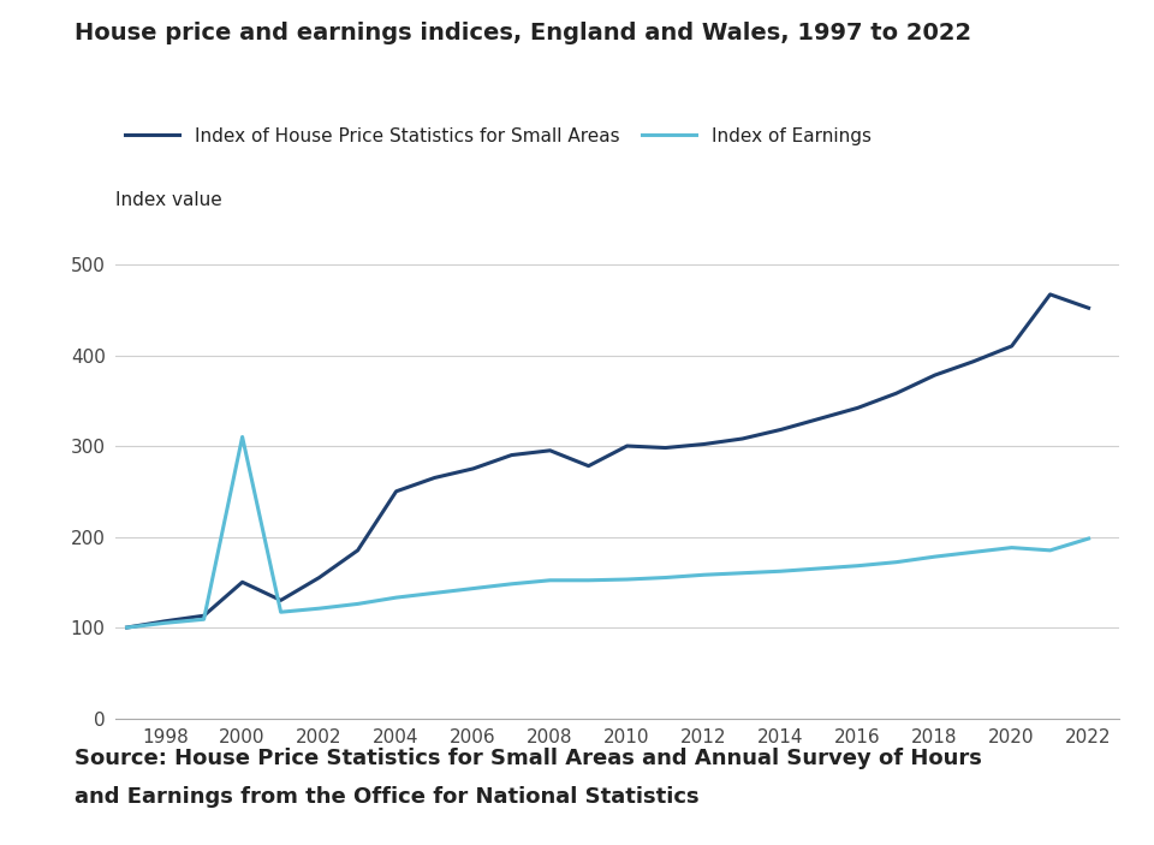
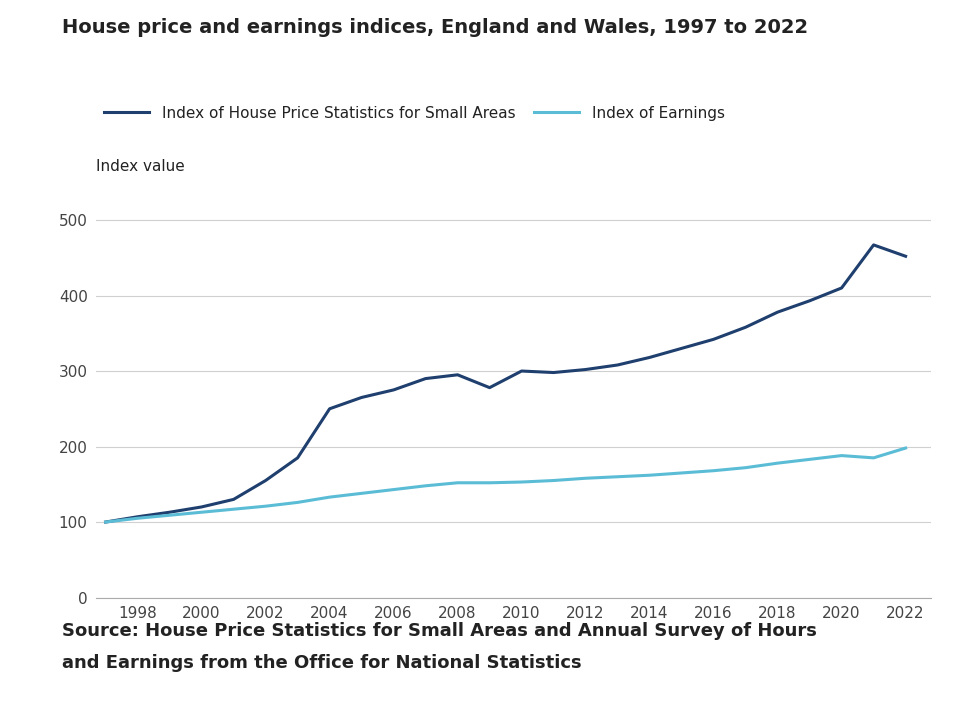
Index of House Price Statistics for Small Areas/2000: 150 -> 120
Index of Earnings/2000: 310 -> 113
